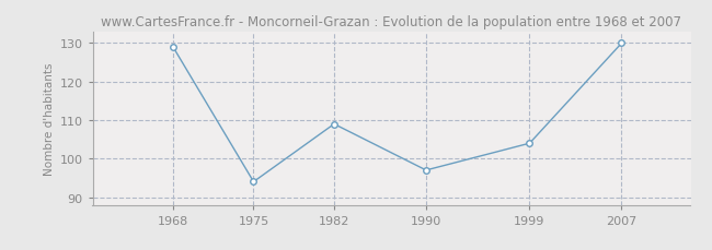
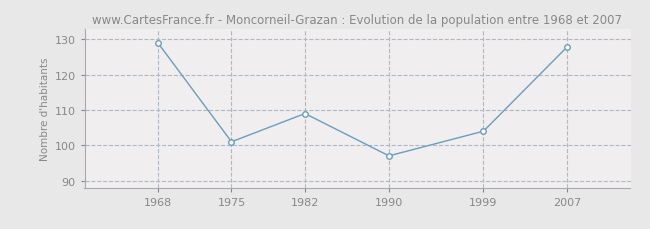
1975: 94 -> 101
2007: 130 -> 128
